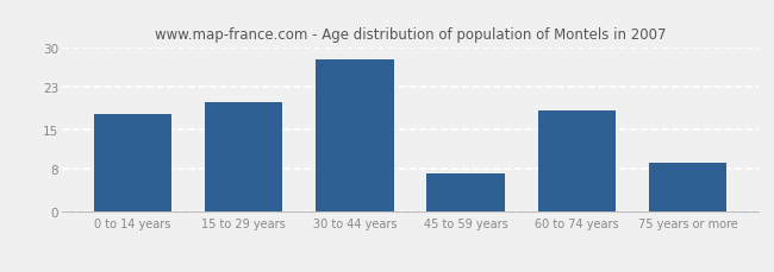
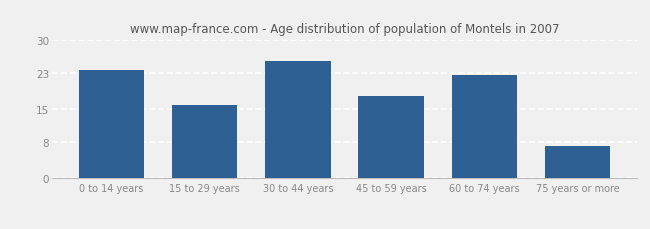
0 to 14 years: 18.0 -> 23.5
15 to 29 years: 20.0 -> 16.0
30 to 44 years: 28.0 -> 25.5
45 to 59 years: 7.0 -> 18.0
60 to 74 years: 18.5 -> 22.5
75 years or more: 9.0 -> 7.0
